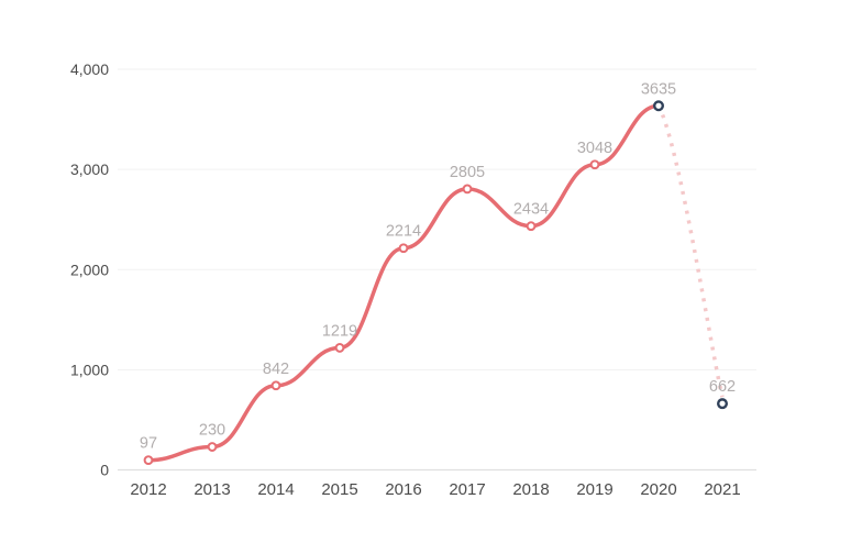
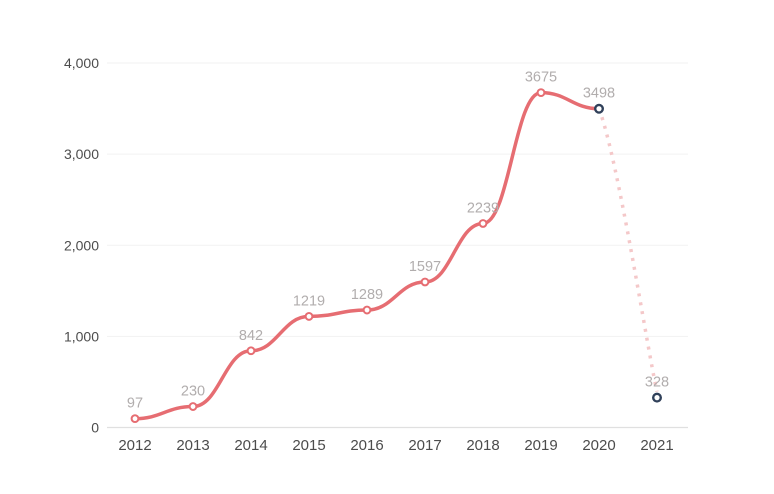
2016: 2214 -> 1289
2017: 2805 -> 1597
2018: 2434 -> 2239
2019: 3048 -> 3675
2020: 3635 -> 3498
2021: 662 -> 328
